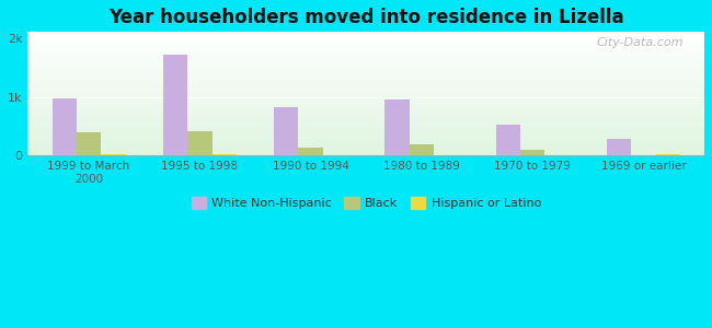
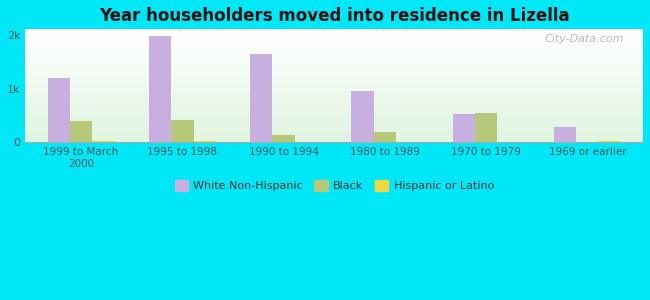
White Non-Hispanic/1999 to March 2000: 0.98k -> 1.20k
White Non-Hispanic/1995 to 1998: 1.72k -> 1.98k
White Non-Hispanic/1990 to 1994: 0.82k -> 1.64k
Black/1970 to 1979: 0.11k -> 0.54k
